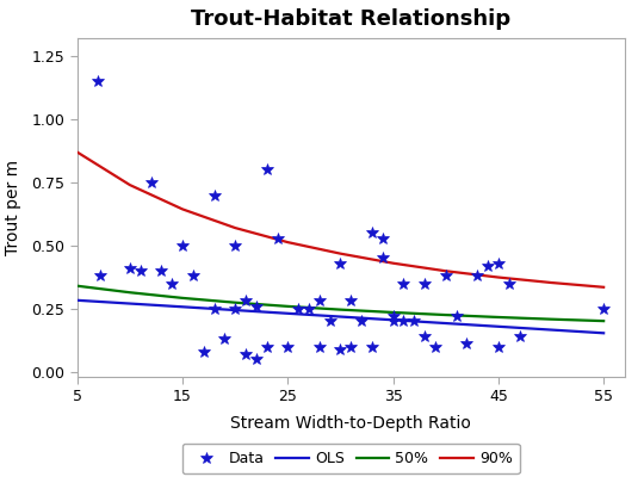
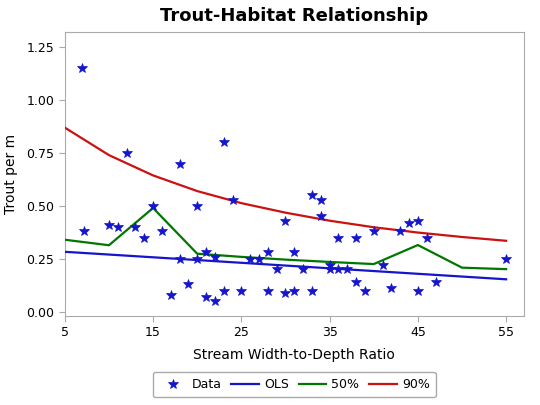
50%/15: 0.292 -> 0.490
50%/45: 0.216 -> 0.315
